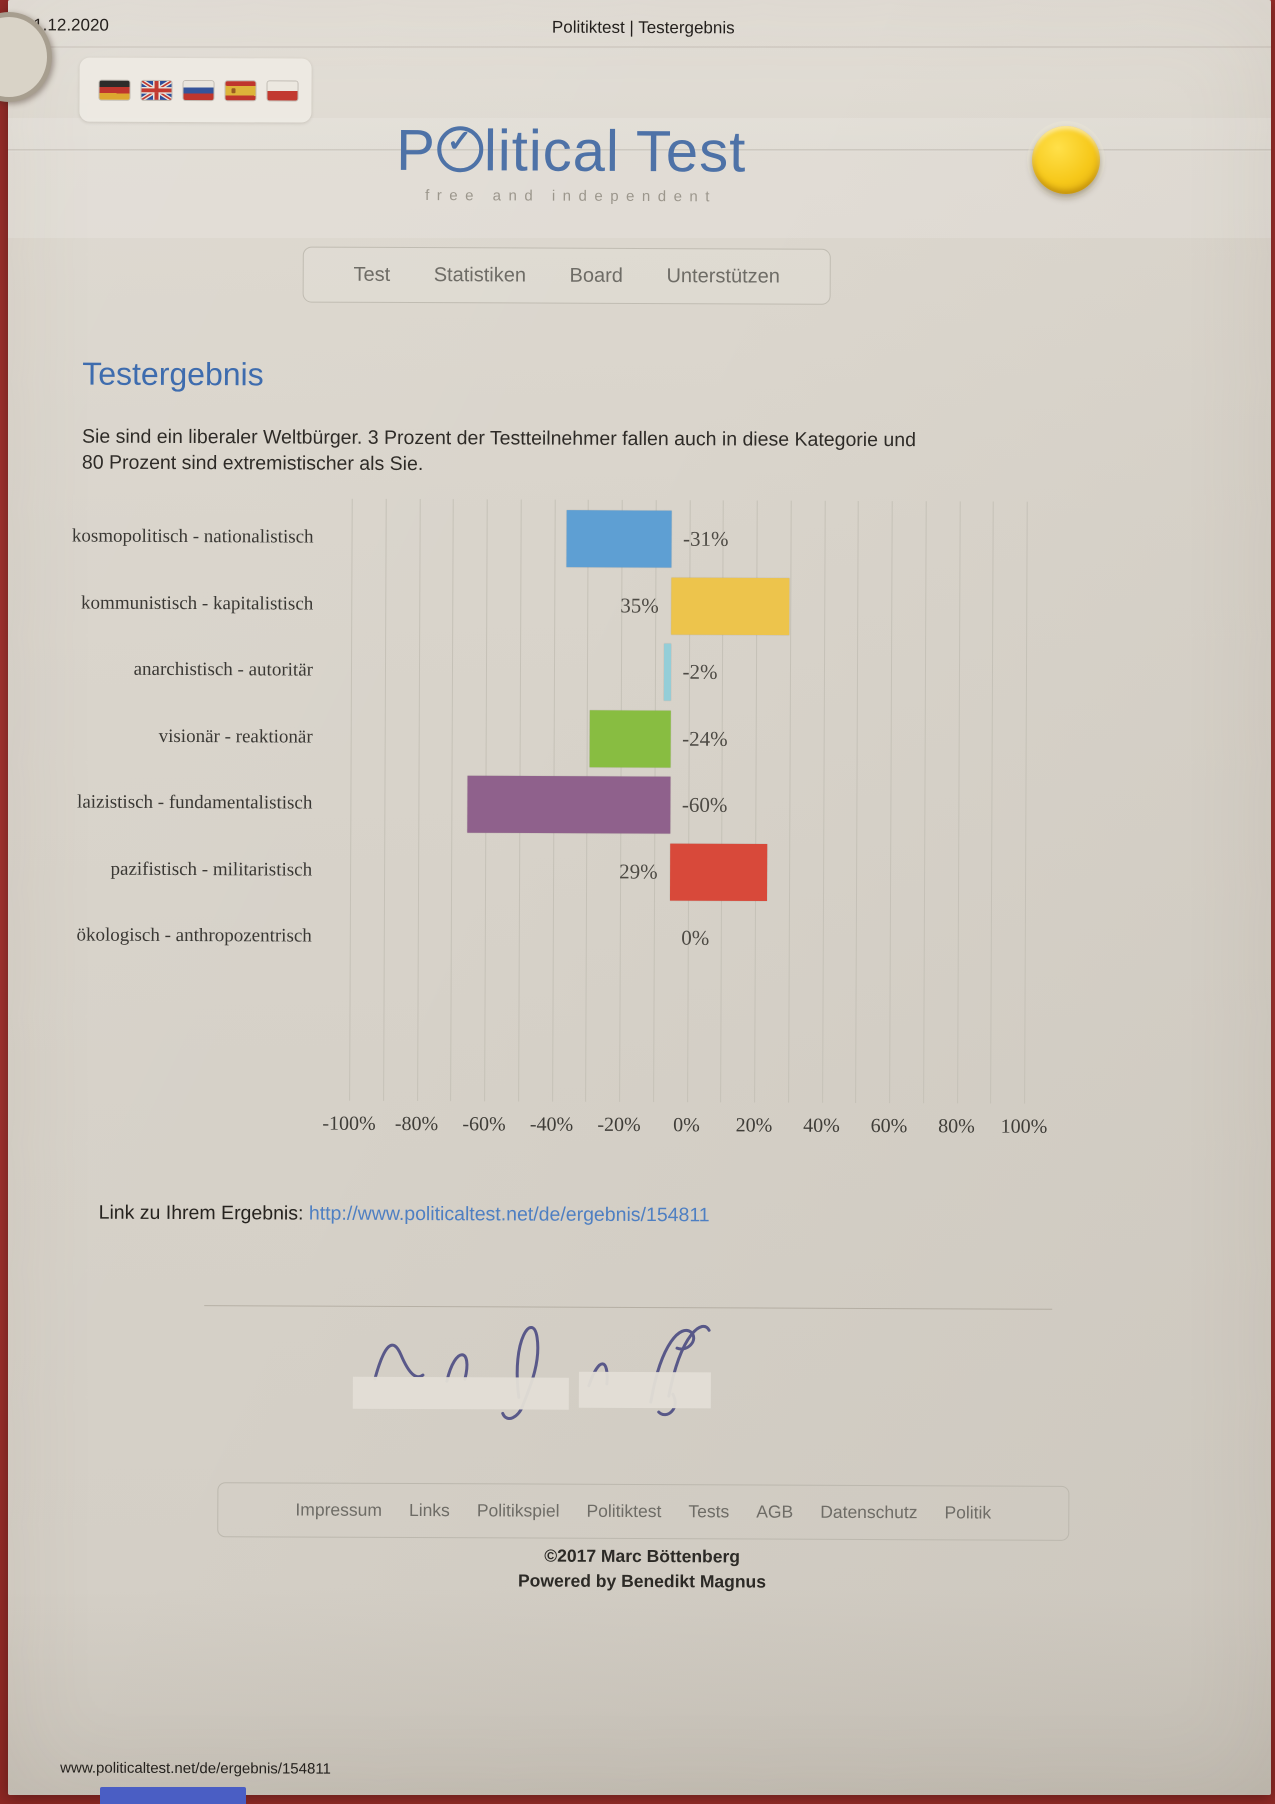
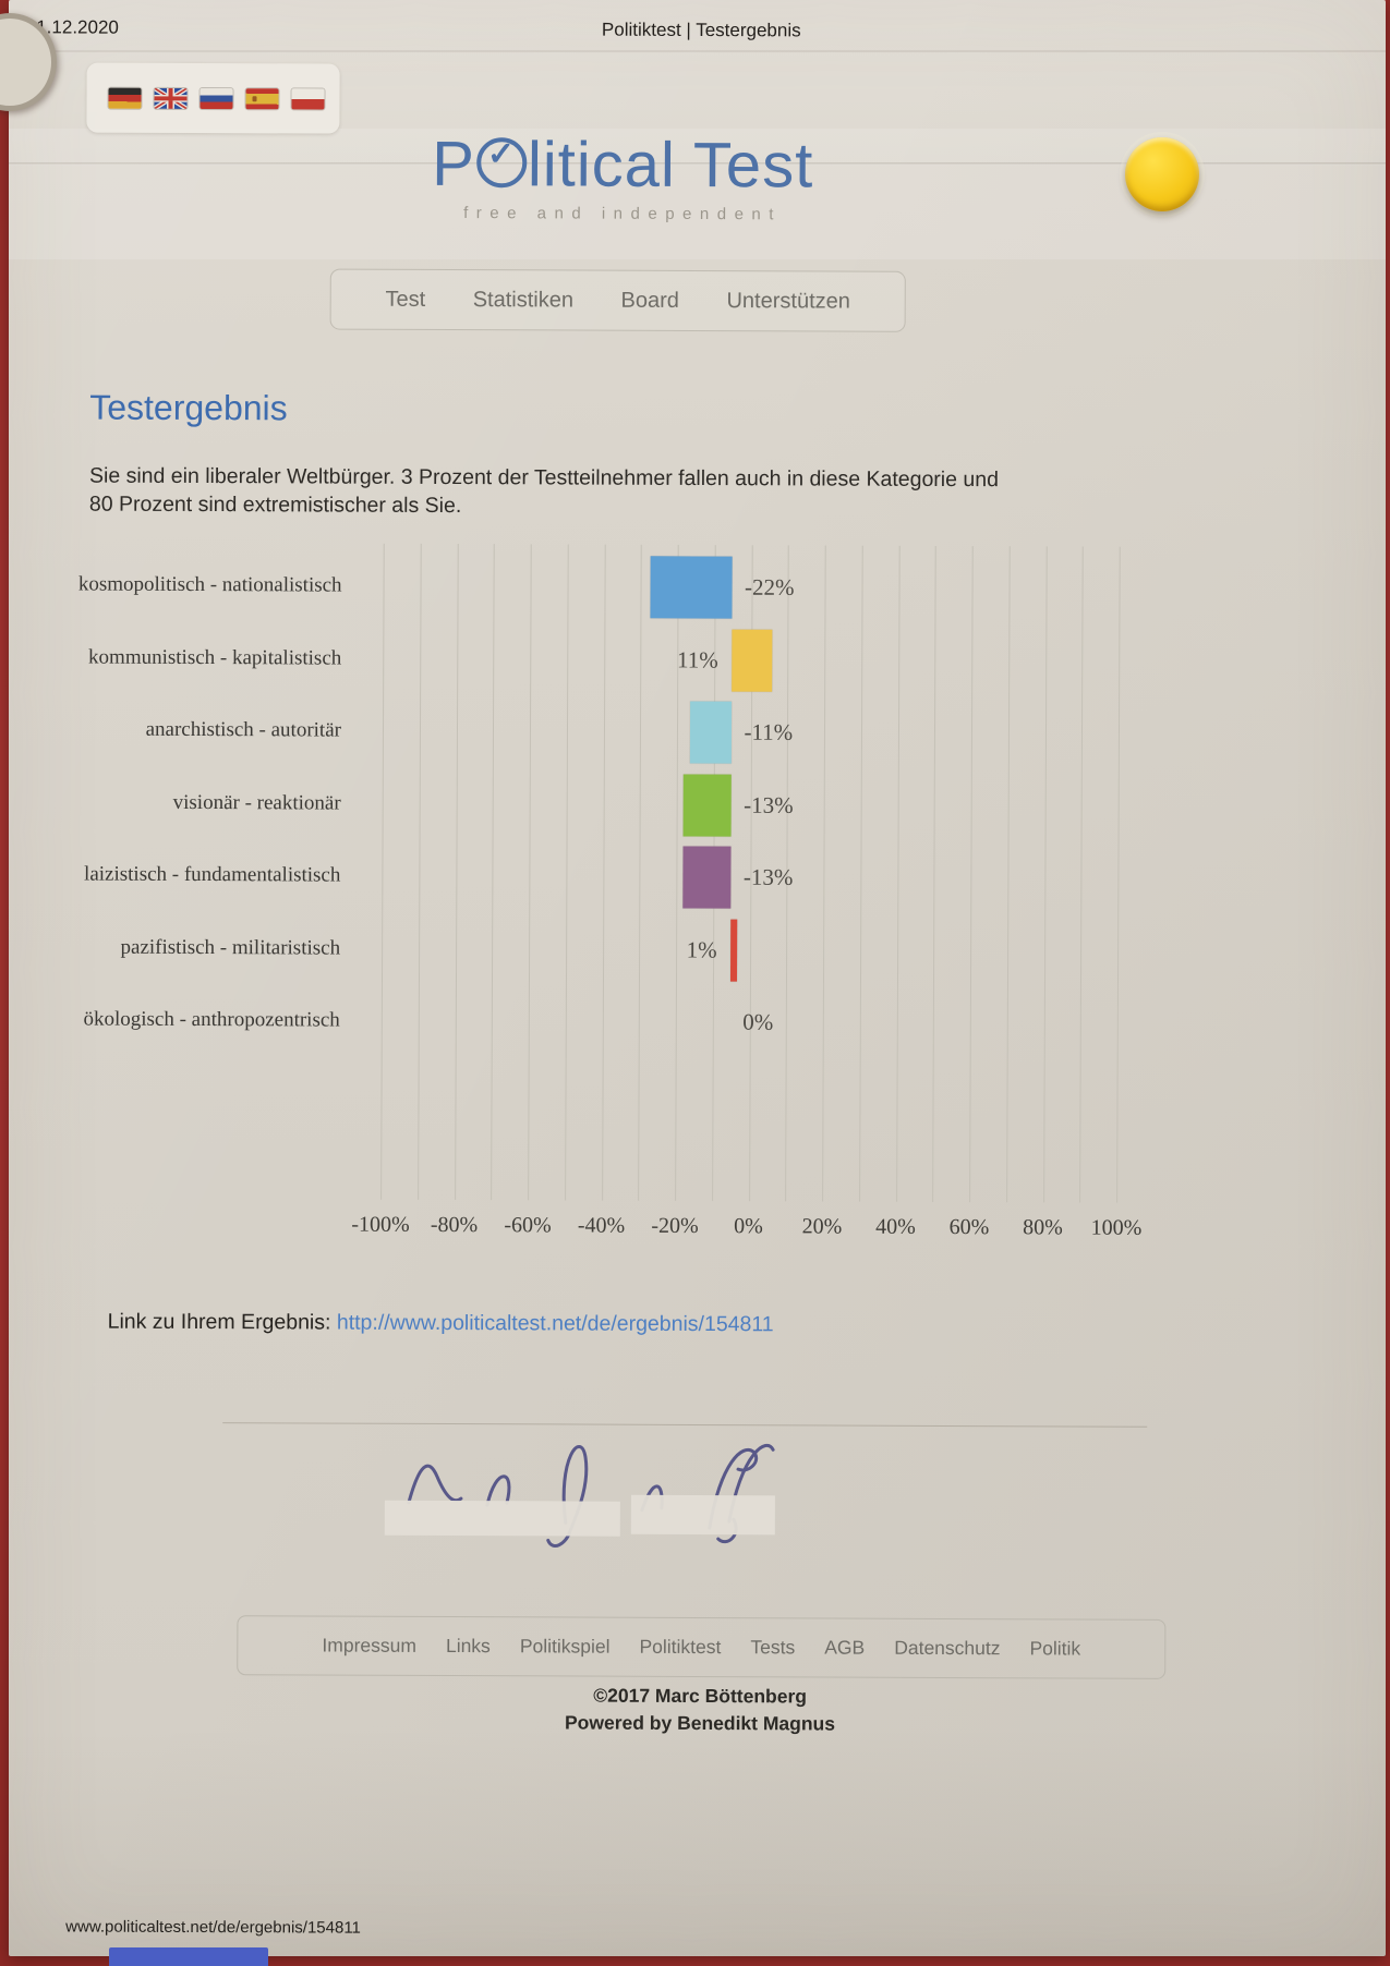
kosmopolitisch - nationalistisch: -31% -> -22%
kommunistisch - kapitalistisch: 35% -> 11%
anarchistisch - autoritär: -2% -> -11%
visionär - reaktionär: -24% -> -13%
laizistisch - fundamentalistisch: -60% -> -13%
pazifistisch - militaristisch: 29% -> 1%
